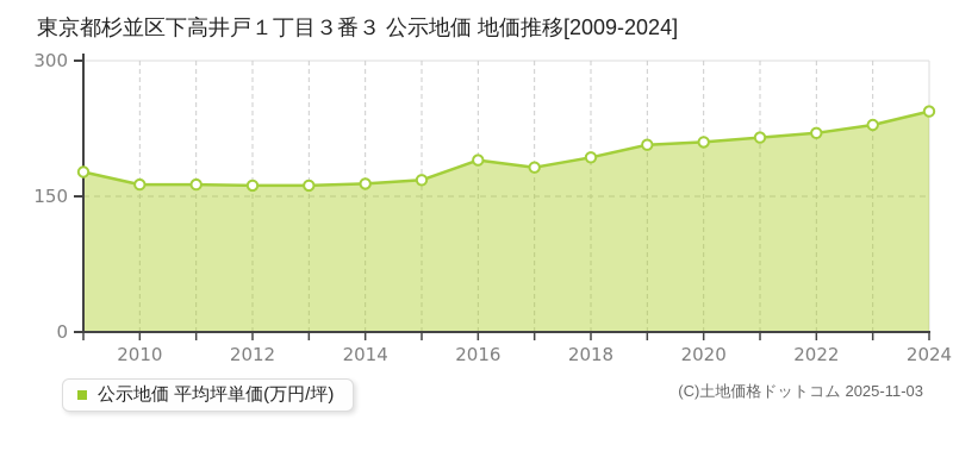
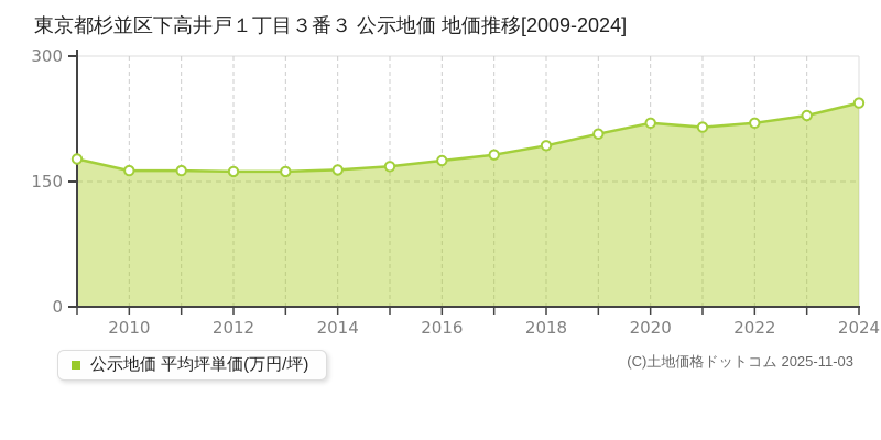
2016: 190 -> 180
2020: 210 -> 220
